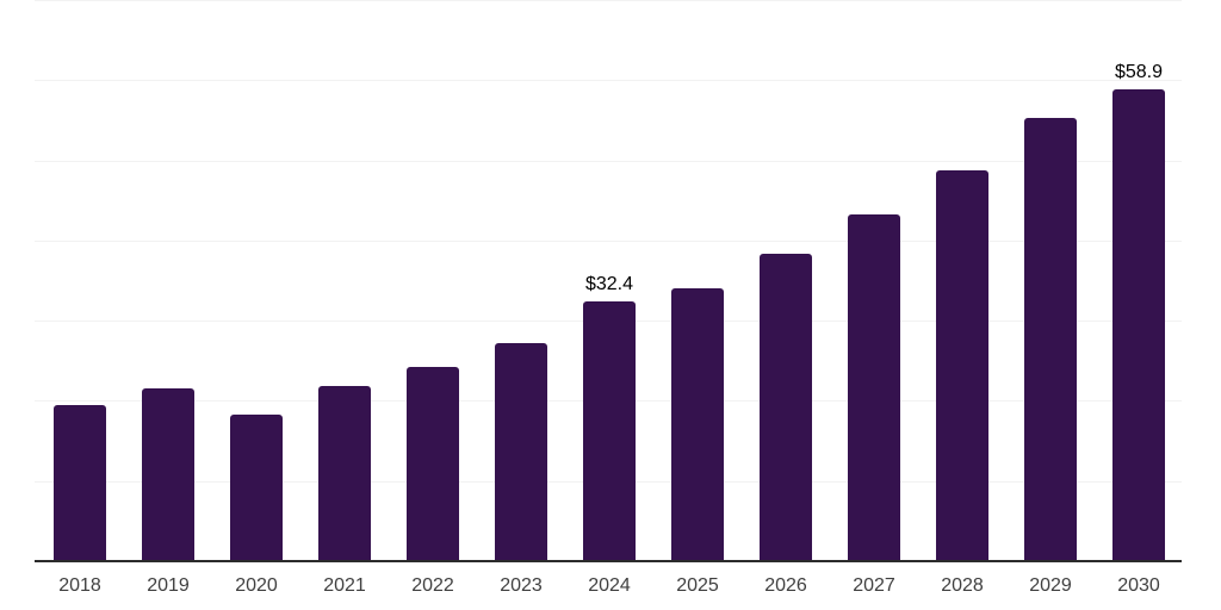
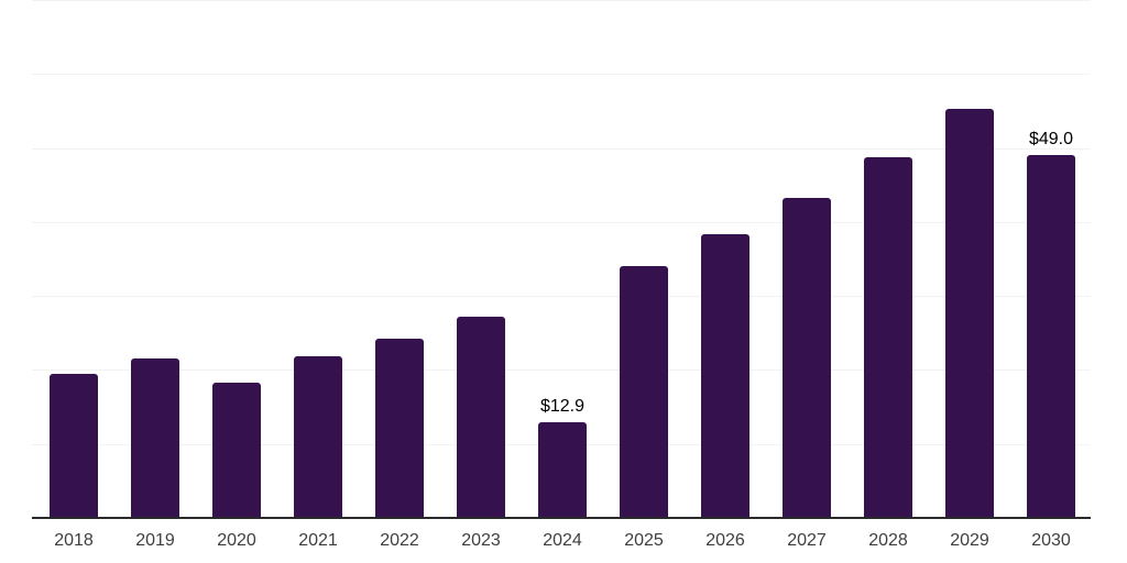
2024: $32.4 -> $12.9
2030: $58.9 -> $49.0
